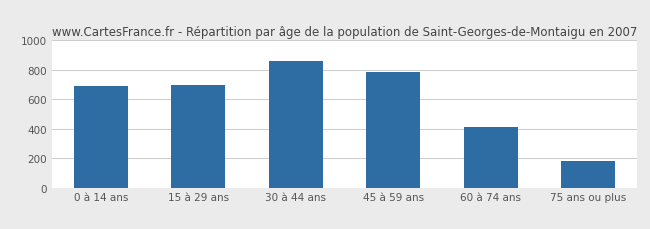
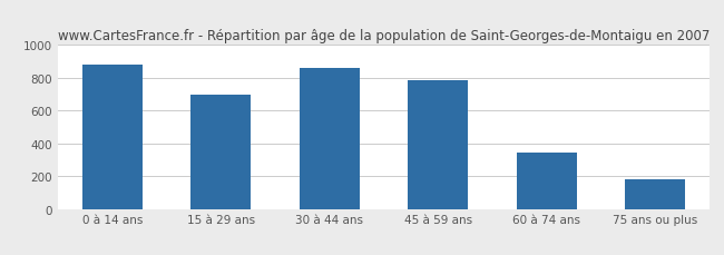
0 à 14 ans: 690 -> 880
60 à 74 ans: 410 -> 350
